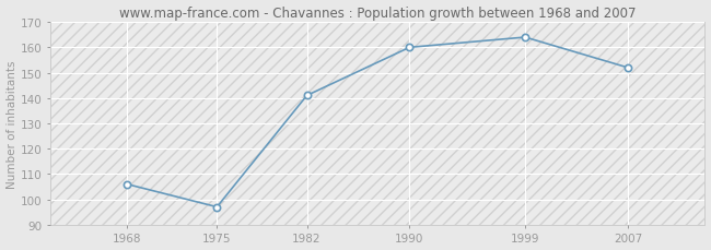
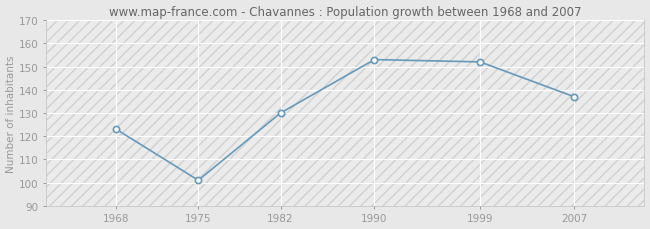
1968: 106 -> 123
1975: 97 -> 101
1982: 141 -> 130
1990: 160 -> 153
1999: 164 -> 152
2007: 152 -> 137
